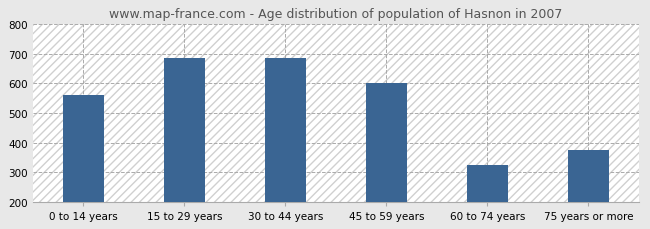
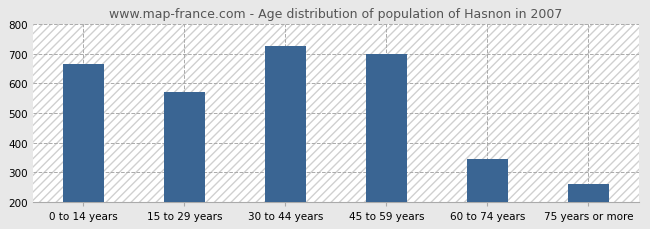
0 to 14 years: 560 -> 665
15 to 29 years: 685 -> 570
30 to 44 years: 685 -> 725
45 to 59 years: 600 -> 700
60 to 74 years: 325 -> 345
75 years or more: 375 -> 260
